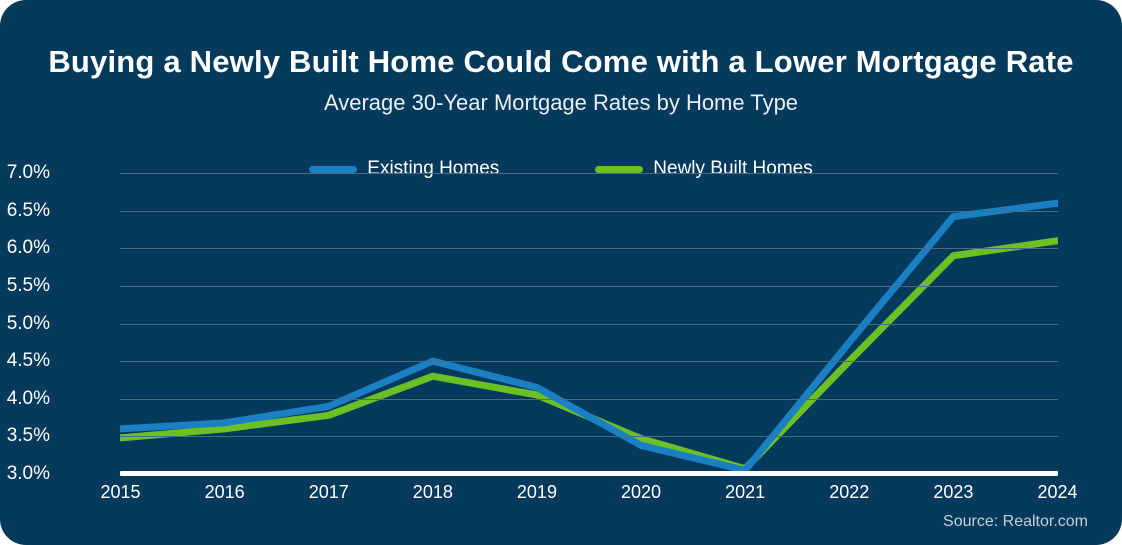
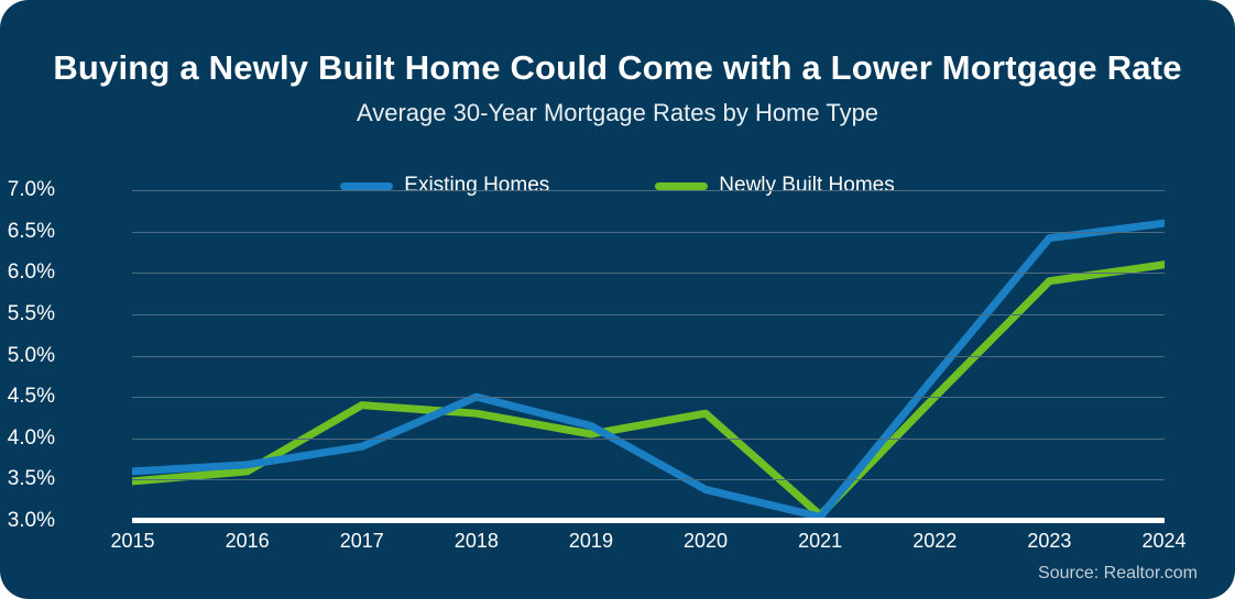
Newly Built Homes/2017: 3.8% -> 4.4%
Newly Built Homes/2020: 3.5% -> 4.3%
